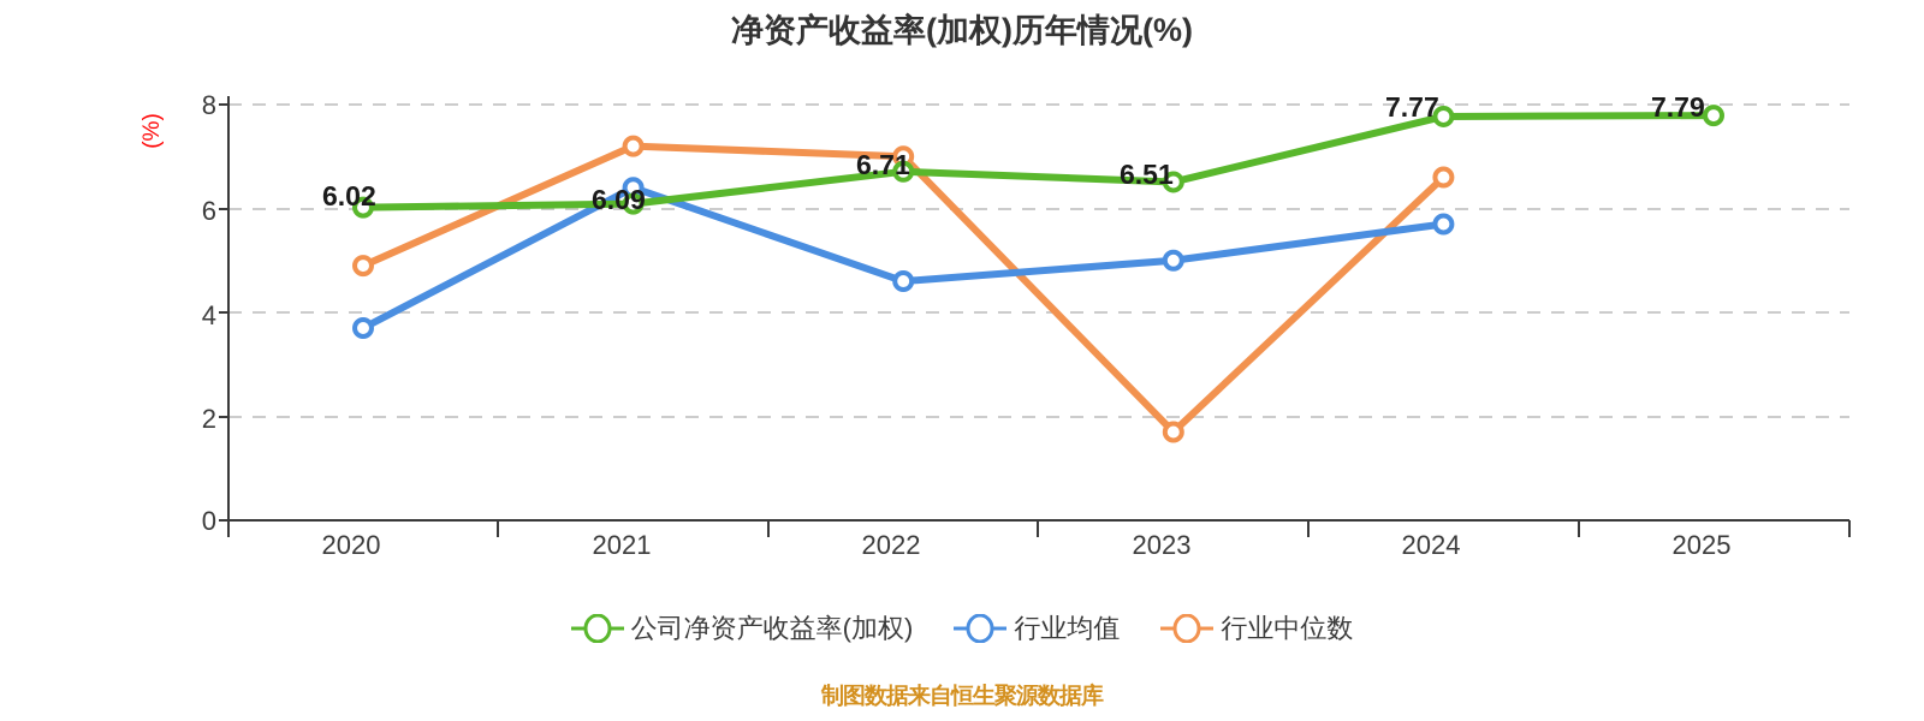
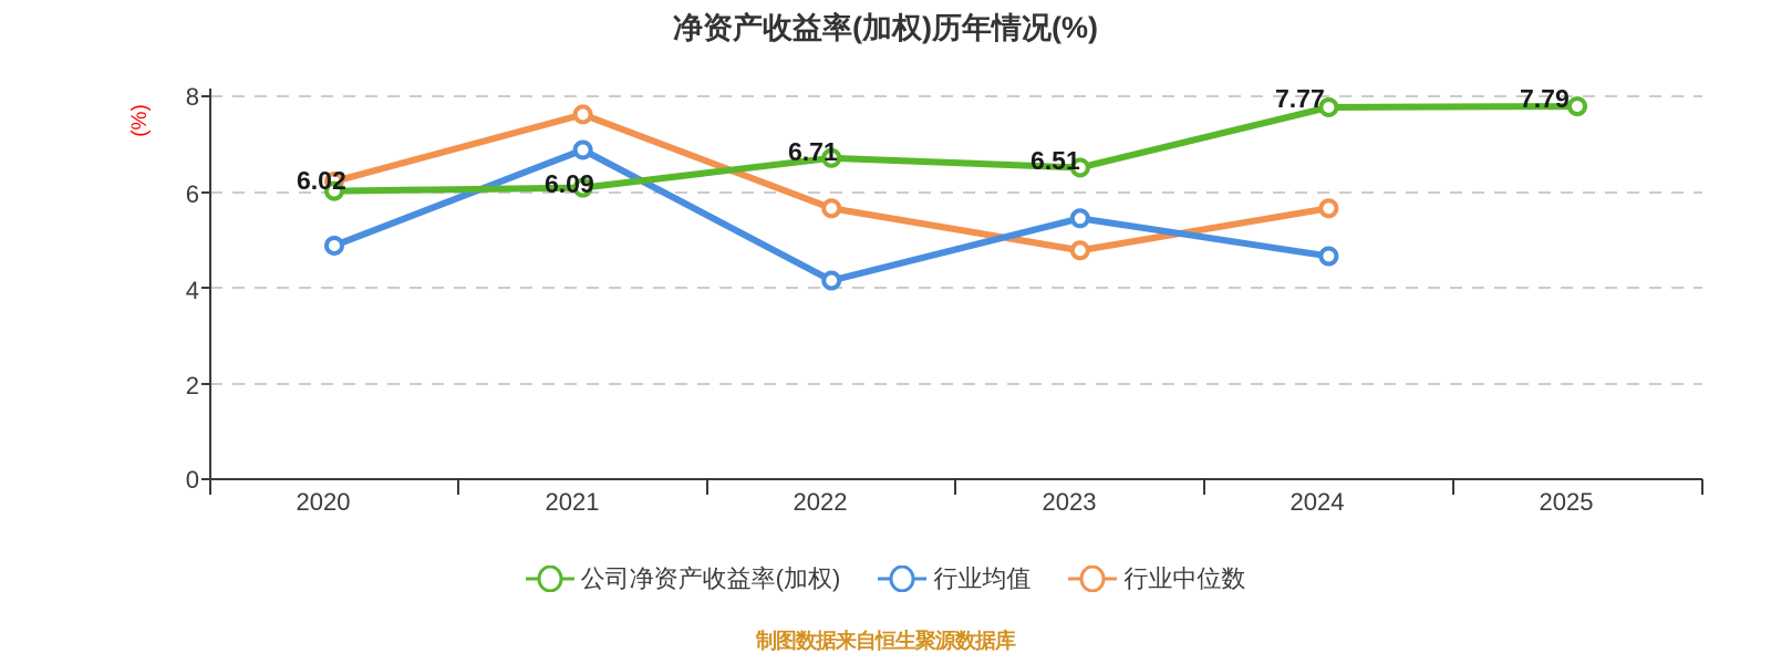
行业均值/2020: 3.7 -> 4.9
行业中位数/2020: 4.9 -> 6.2
行业均值/2021: 6.4 -> 6.9
行业中位数/2021: 7.2 -> 7.6
行业均值/2022: 4.6 -> 4.2
行业中位数/2022: 7.0 -> 5.7
行业均值/2023: 5.0 -> 5.5
行业中位数/2023: 1.7 -> 4.8
行业均值/2024: 5.7 -> 4.7
行业中位数/2024: 6.6 -> 5.7
